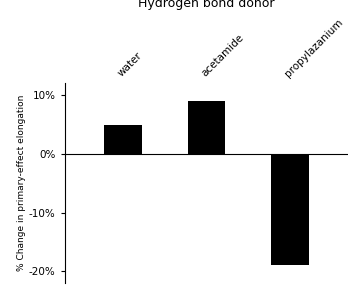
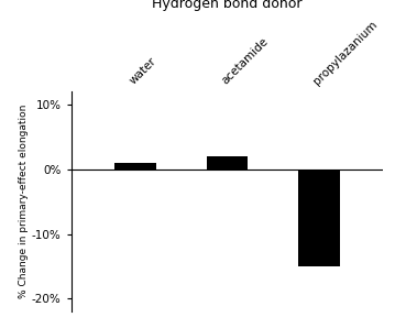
water: 5% -> 1%
acetamide: 9% -> 2%
propylazanium: -19% -> -15%
